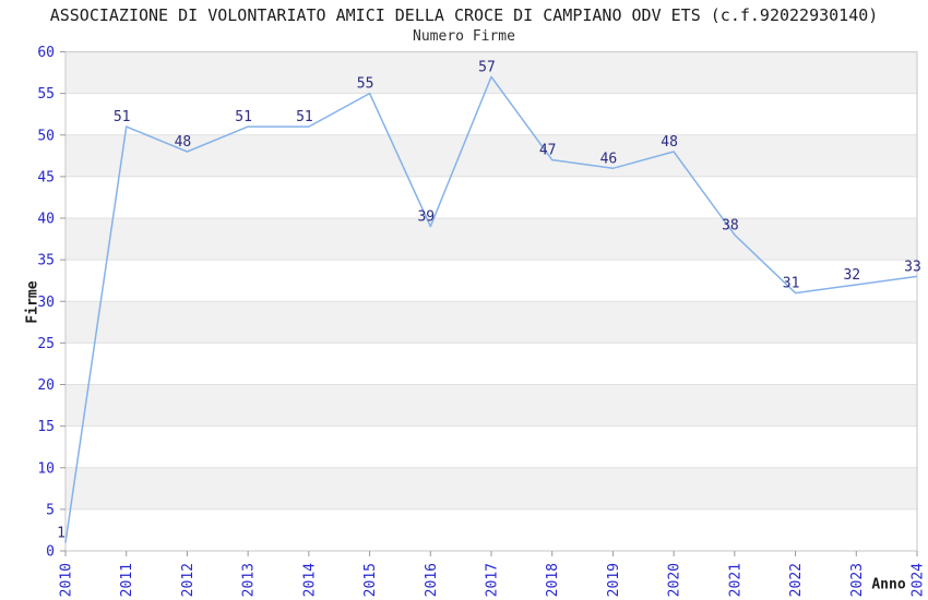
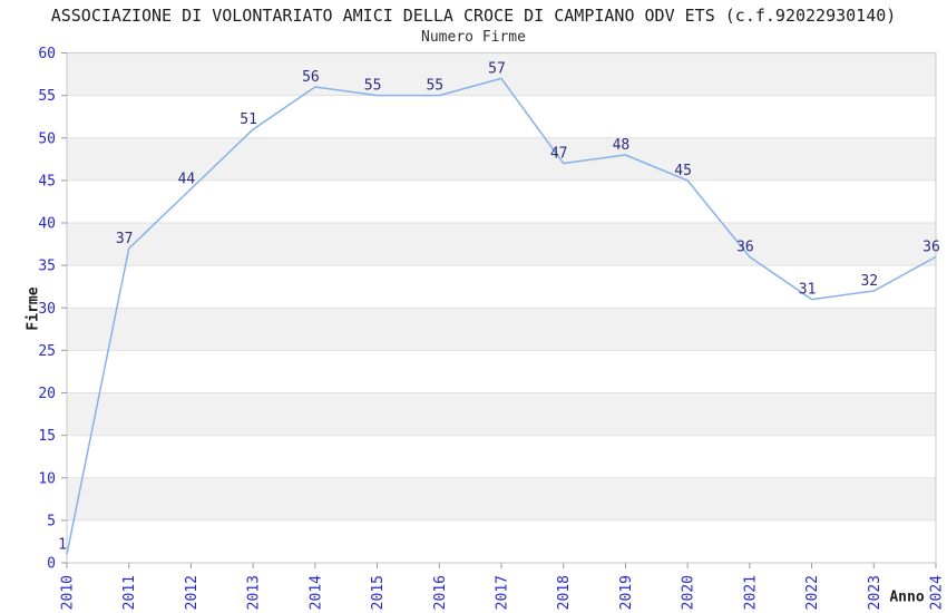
2011: 51 -> 37
2012: 48 -> 44
2014: 51 -> 56
2016: 39 -> 55
2019: 46 -> 48
2020: 48 -> 45
2021: 38 -> 36
2024: 33 -> 36
